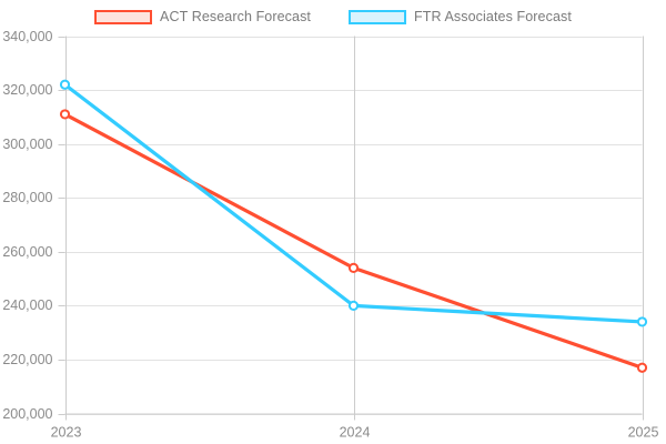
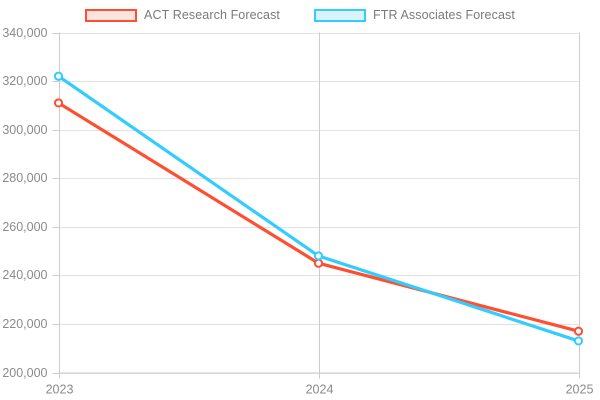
ACT Research Forecast/2024: 254000 -> 245000
FTR Associates Forecast/2024: 240000 -> 248000
FTR Associates Forecast/2025: 234000 -> 213000
